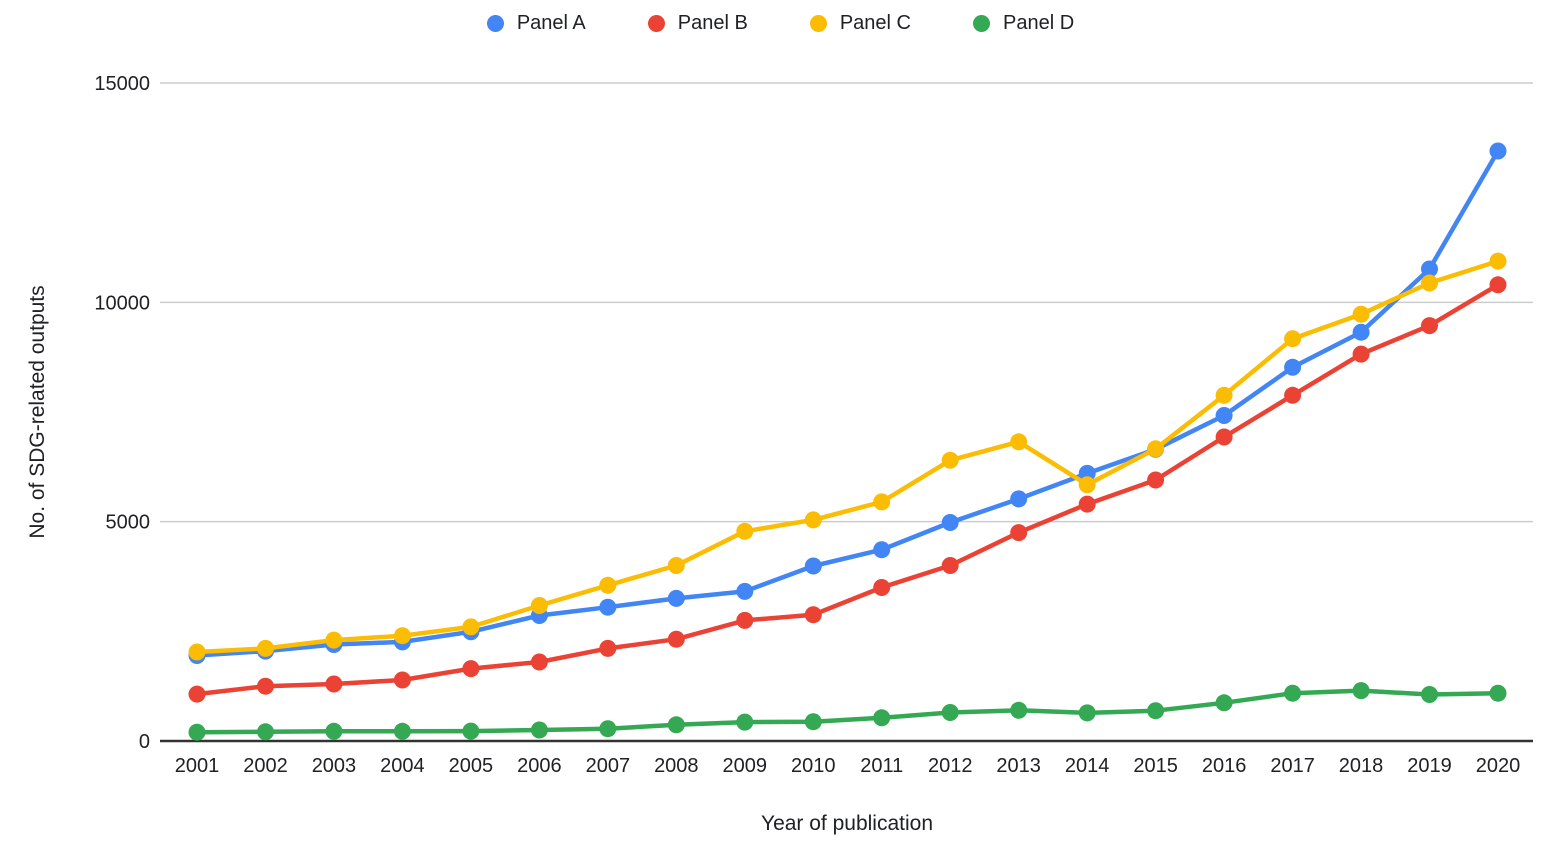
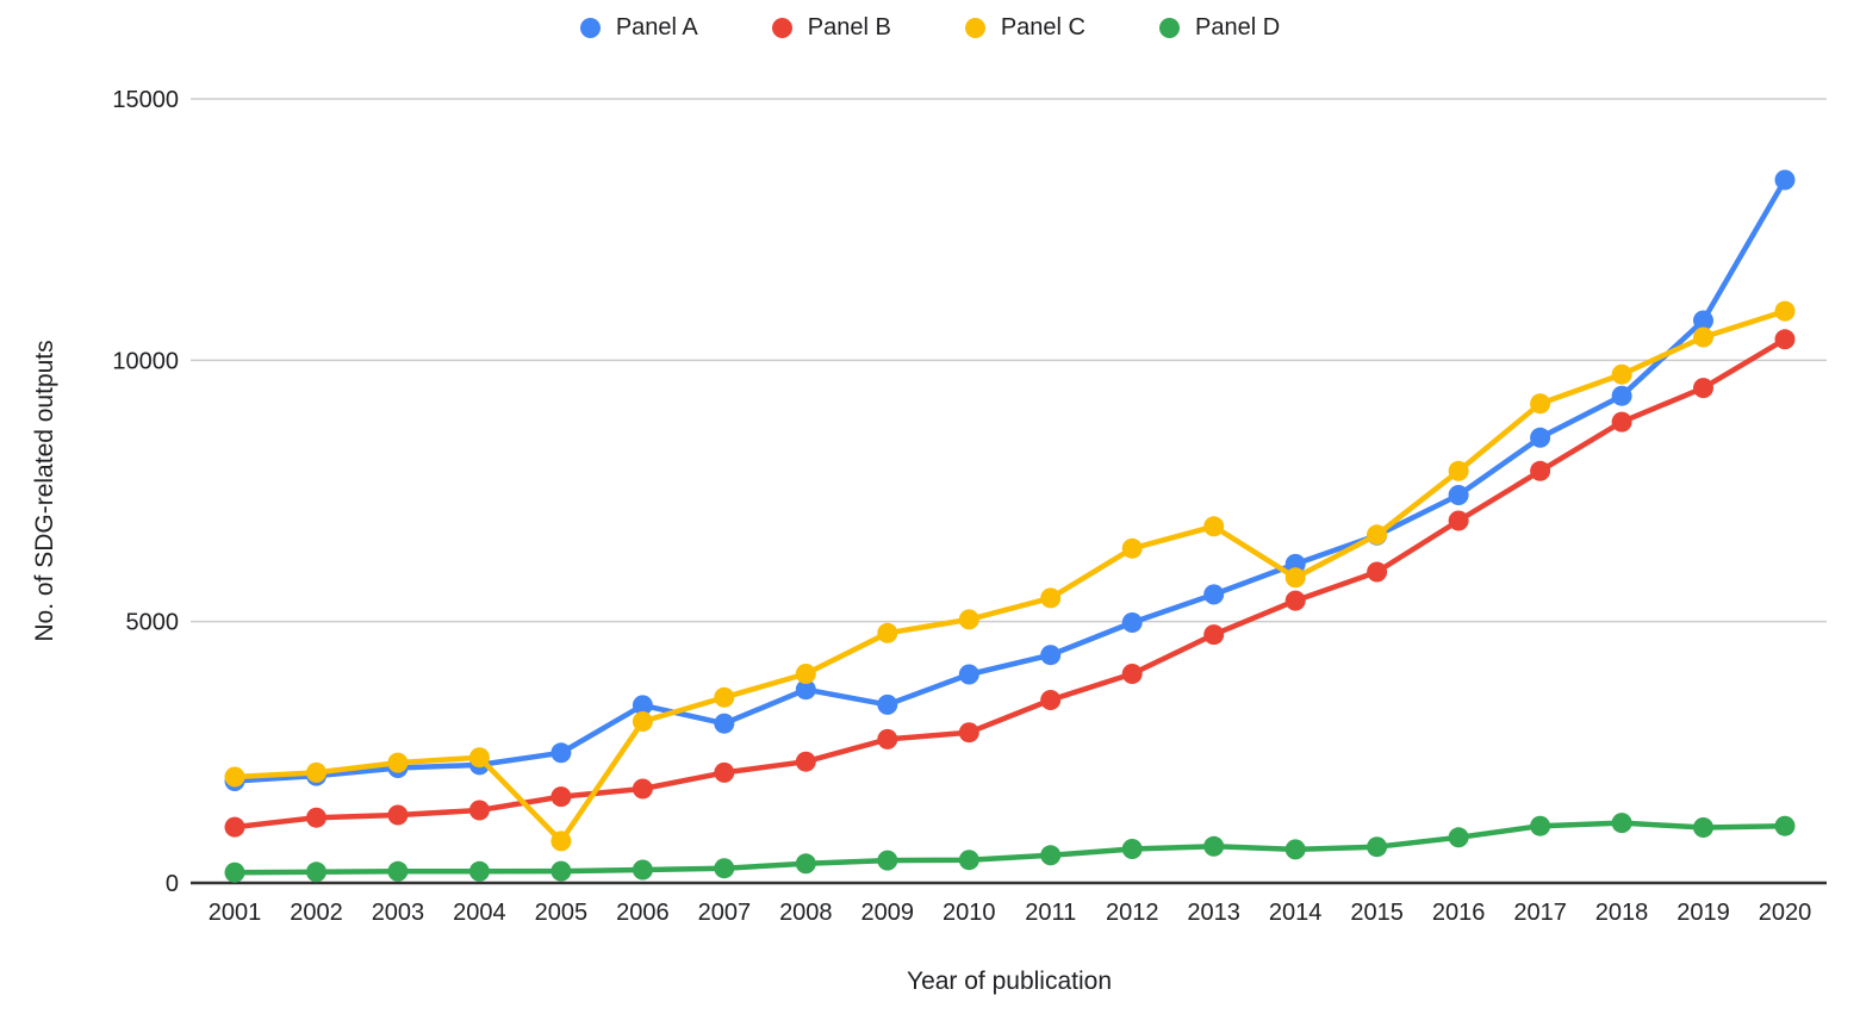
Panel C/2005: 2600 -> 800
Panel A/2006: 2900 -> 3400
Panel A/2008: 3200 -> 3700
